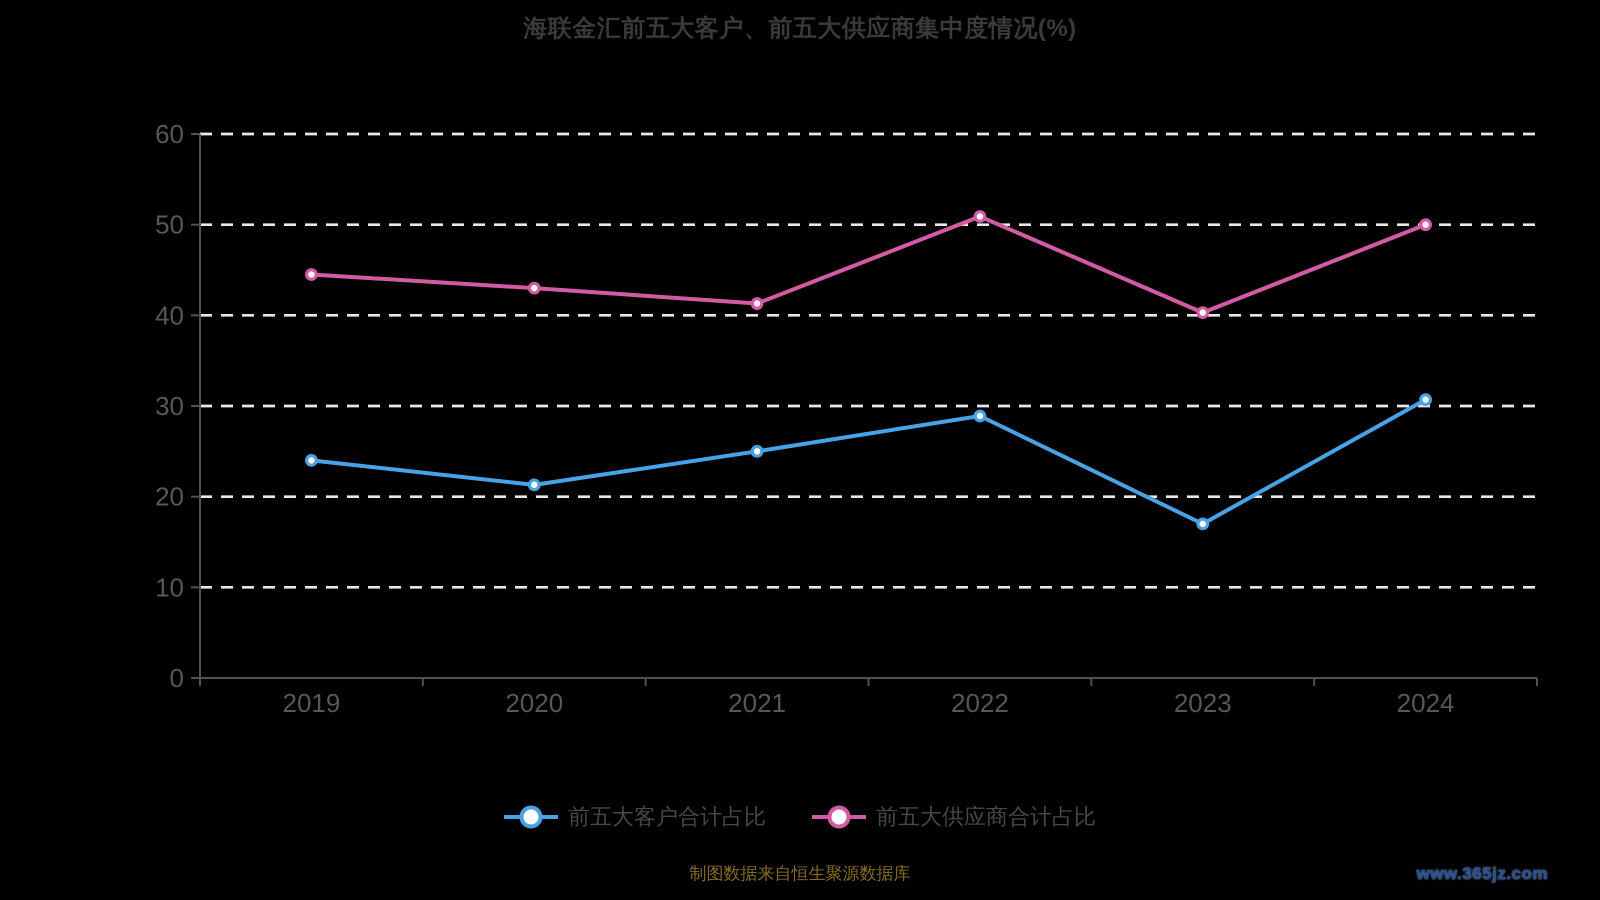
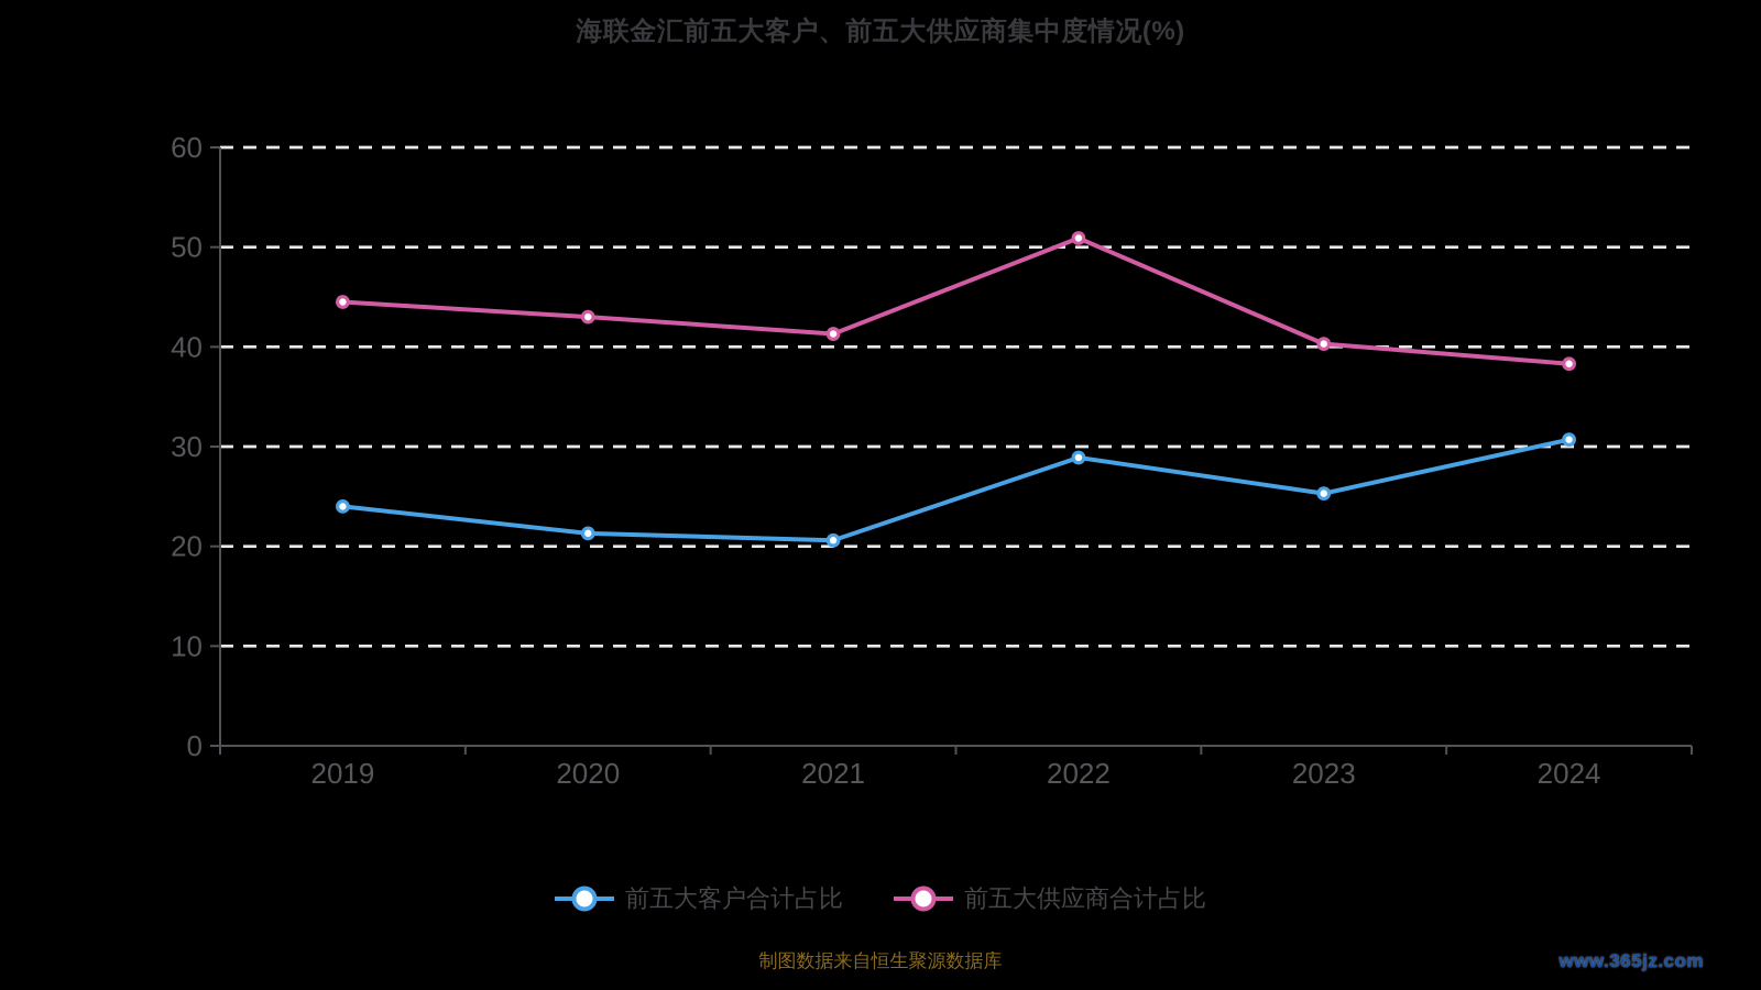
前五大客户合计占比/2021: 25 -> 21
前五大客户合计占比/2023: 17 -> 25
前五大供应商合计占比/2024: 50 -> 38
